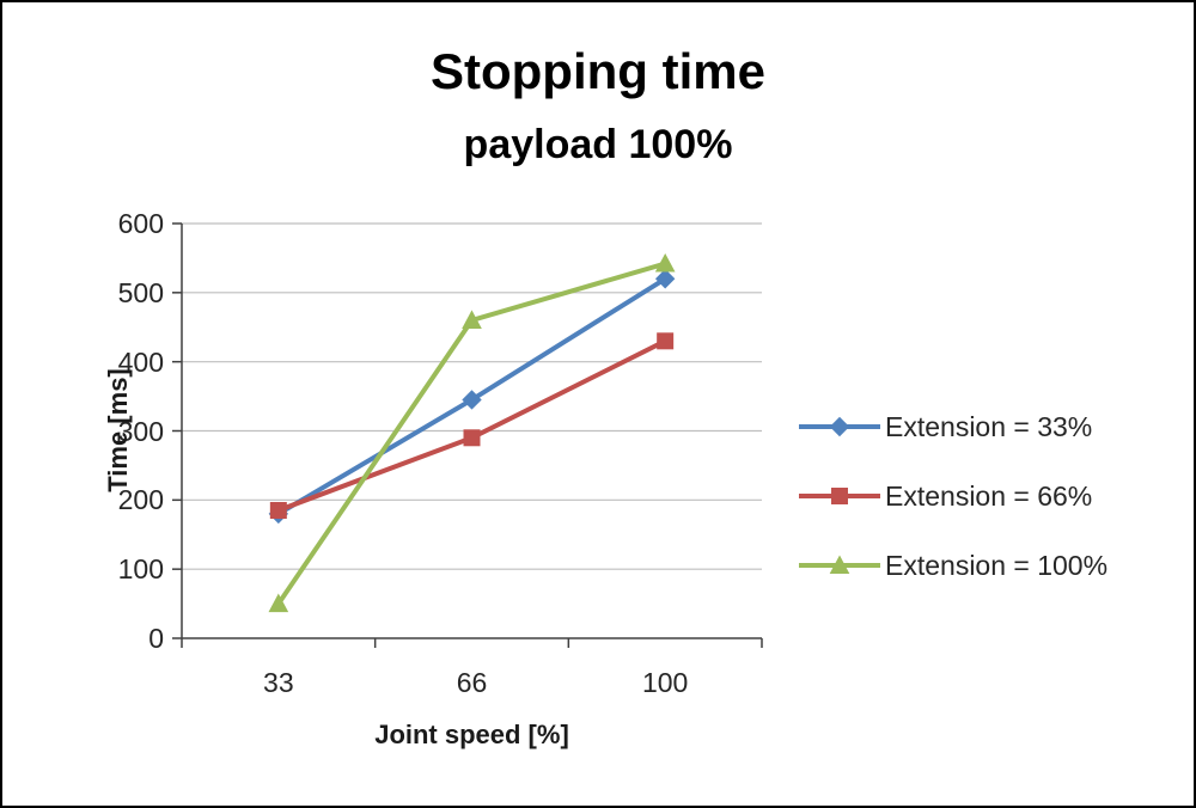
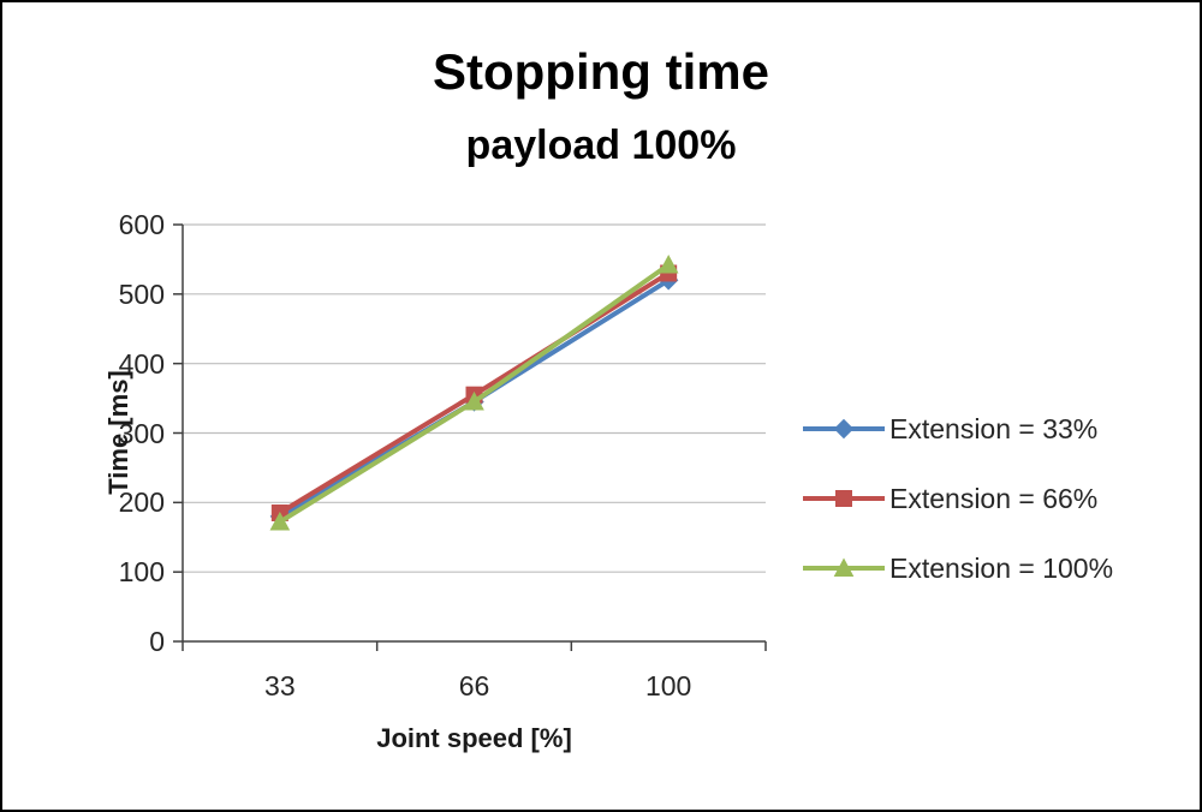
Extension = 100%/33: 50 -> 170
Extension = 66%/66: 290 -> 360
Extension = 100%/66: 460 -> 340
Extension = 66%/100: 430 -> 530
